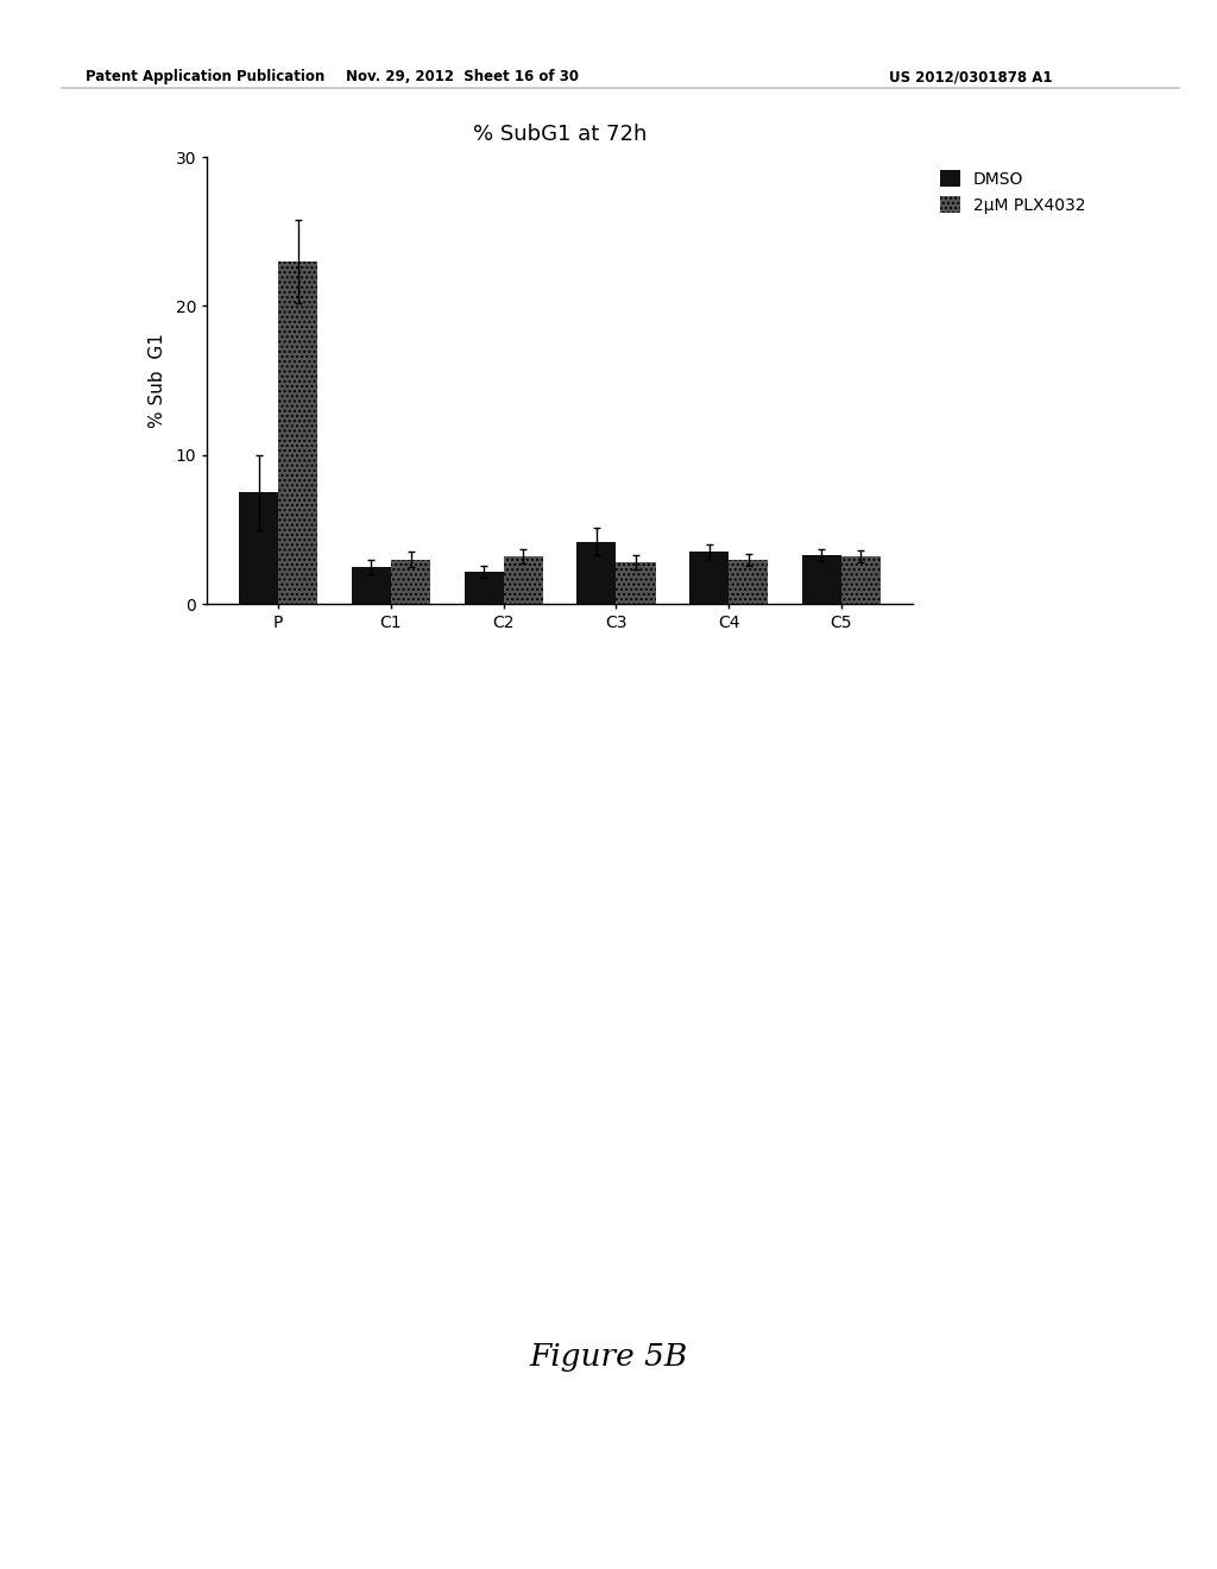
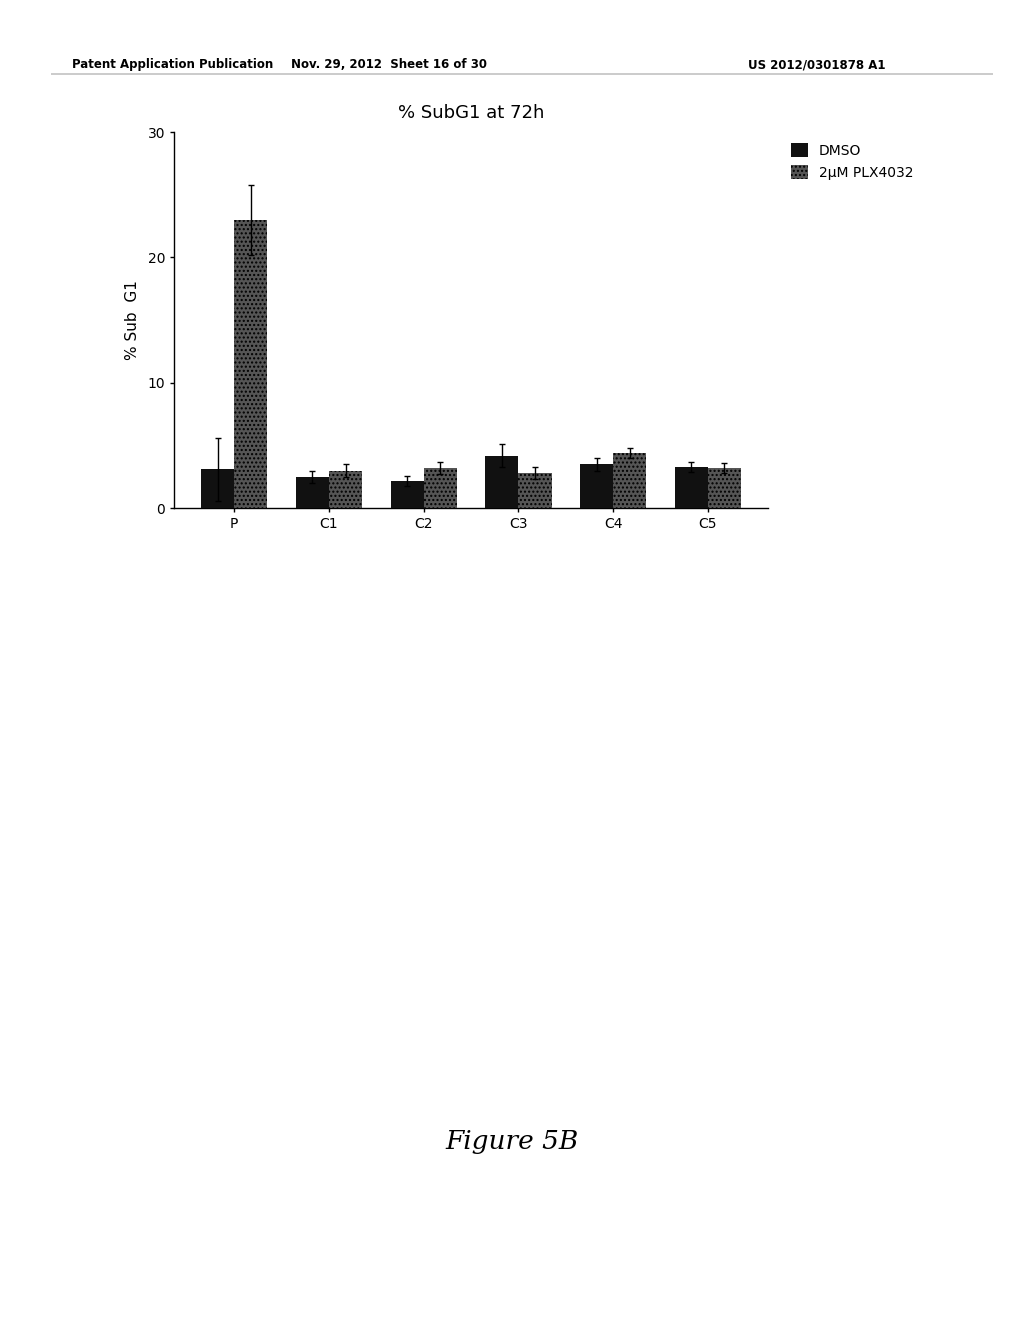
DMSO/P: 7.5 -> 3.1
2μM PLX4032/C4: 3.0 -> 4.4
